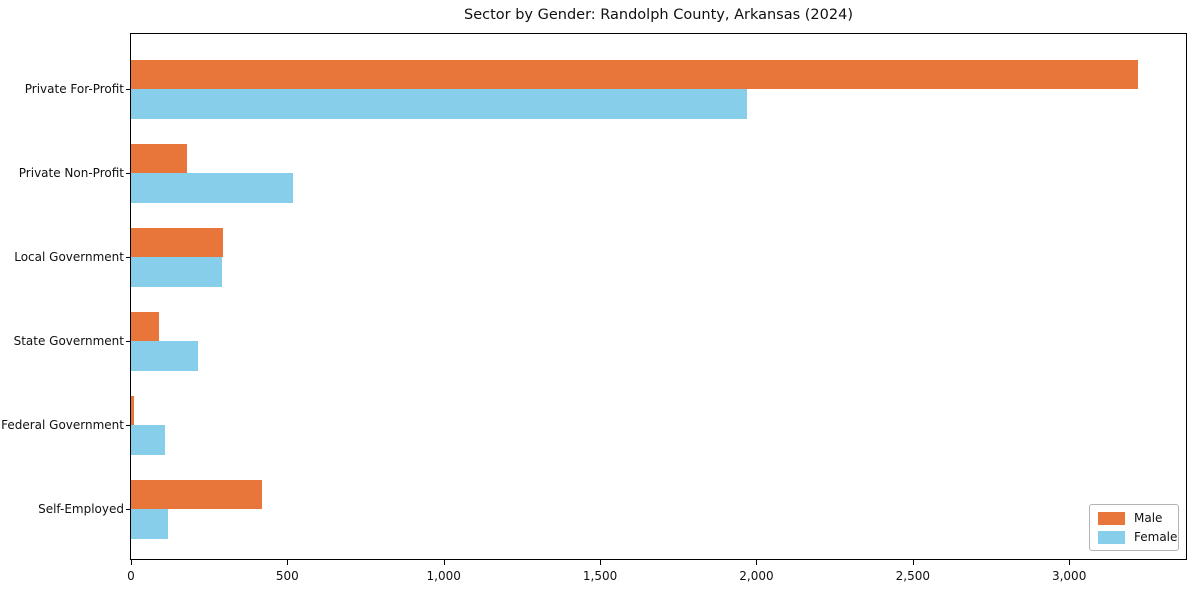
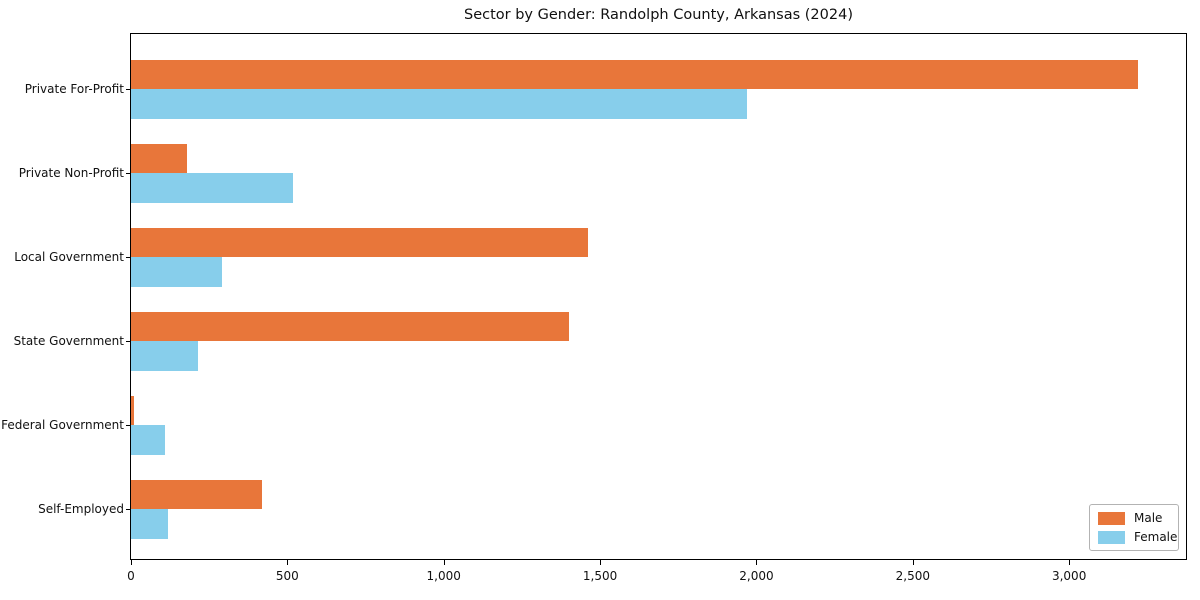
Male/Local Government: 290 -> 1460
Male/State Government: 90 -> 1400
